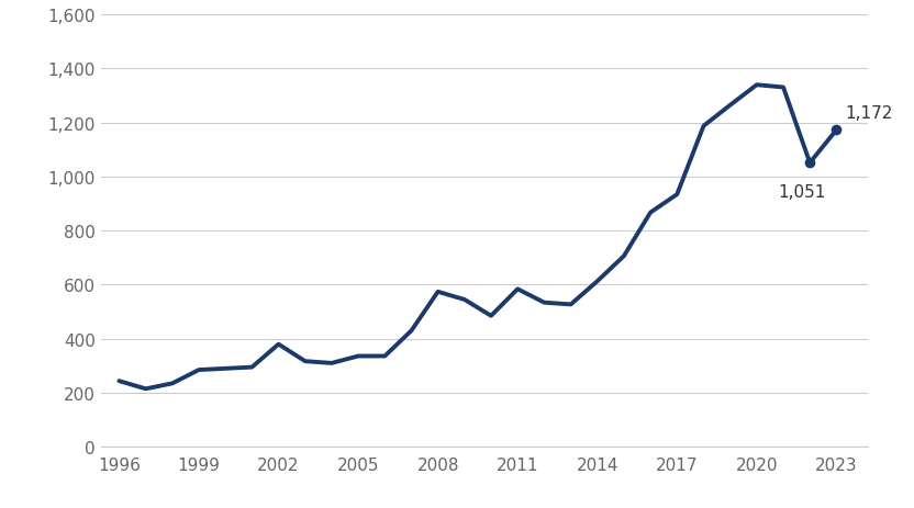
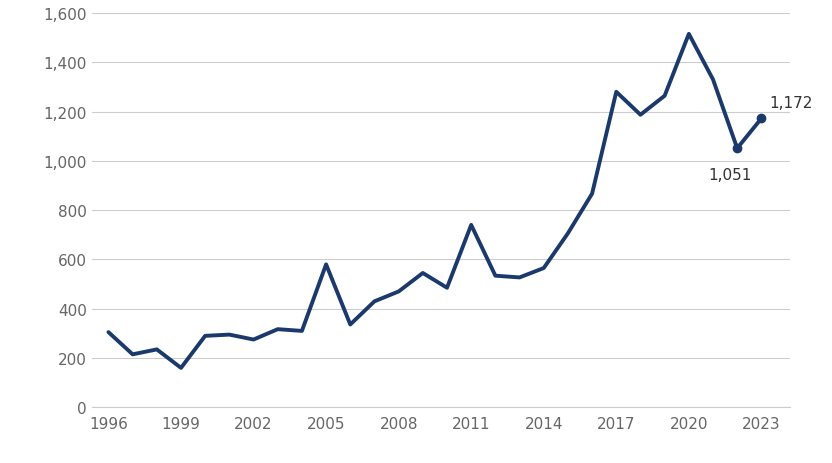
1996: 244 -> 305
1999: 285 -> 160
2002: 380 -> 275
2005: 336 -> 580
2008: 574 -> 470
2011: 584 -> 740
2014: 613 -> 565
2017: 934 -> 1,280
2020: 1,339 -> 1,515
